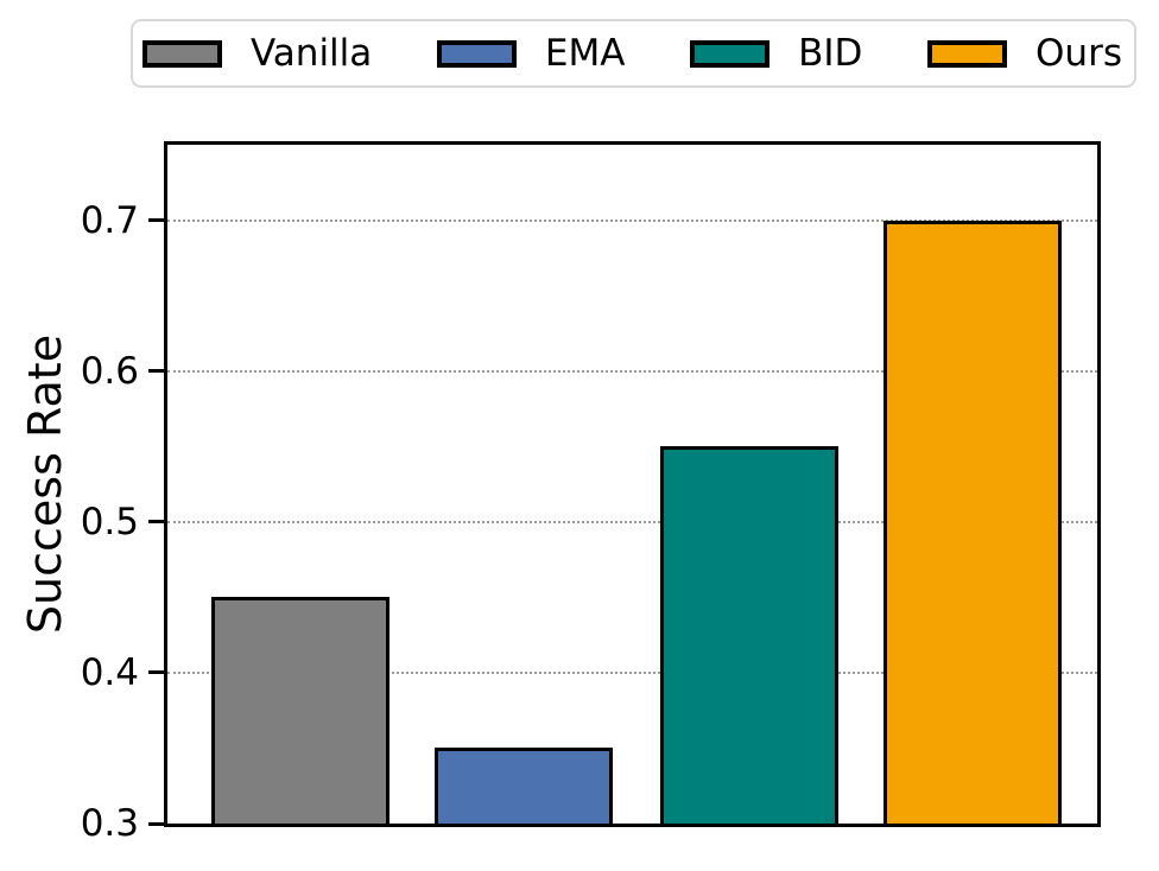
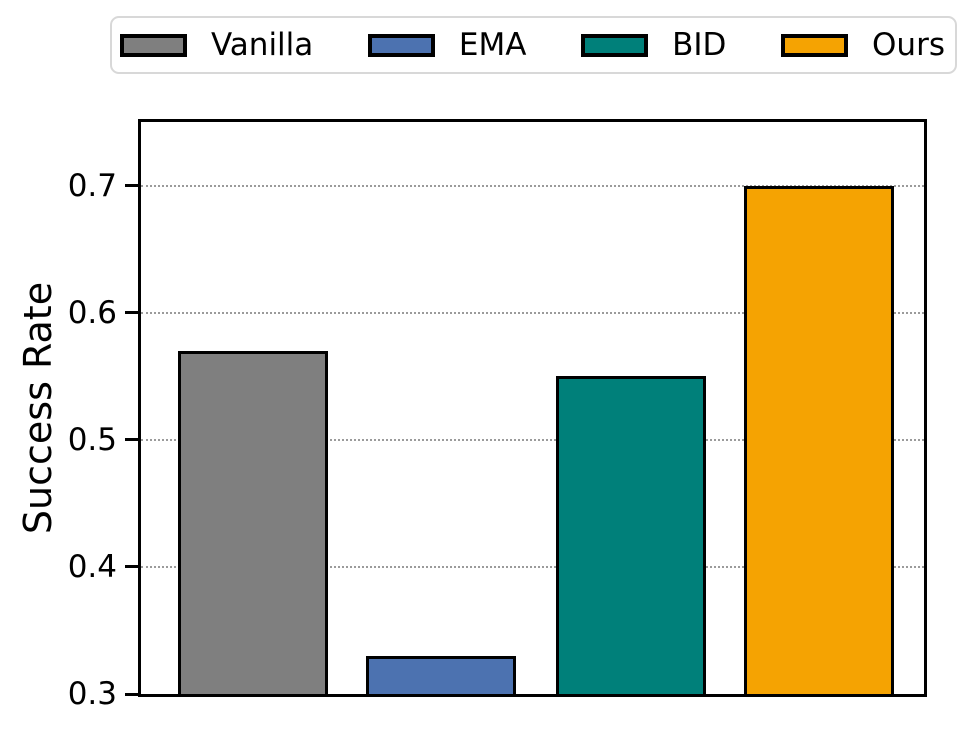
Vanilla: 0.45 -> 0.57
EMA: 0.35 -> 0.33
